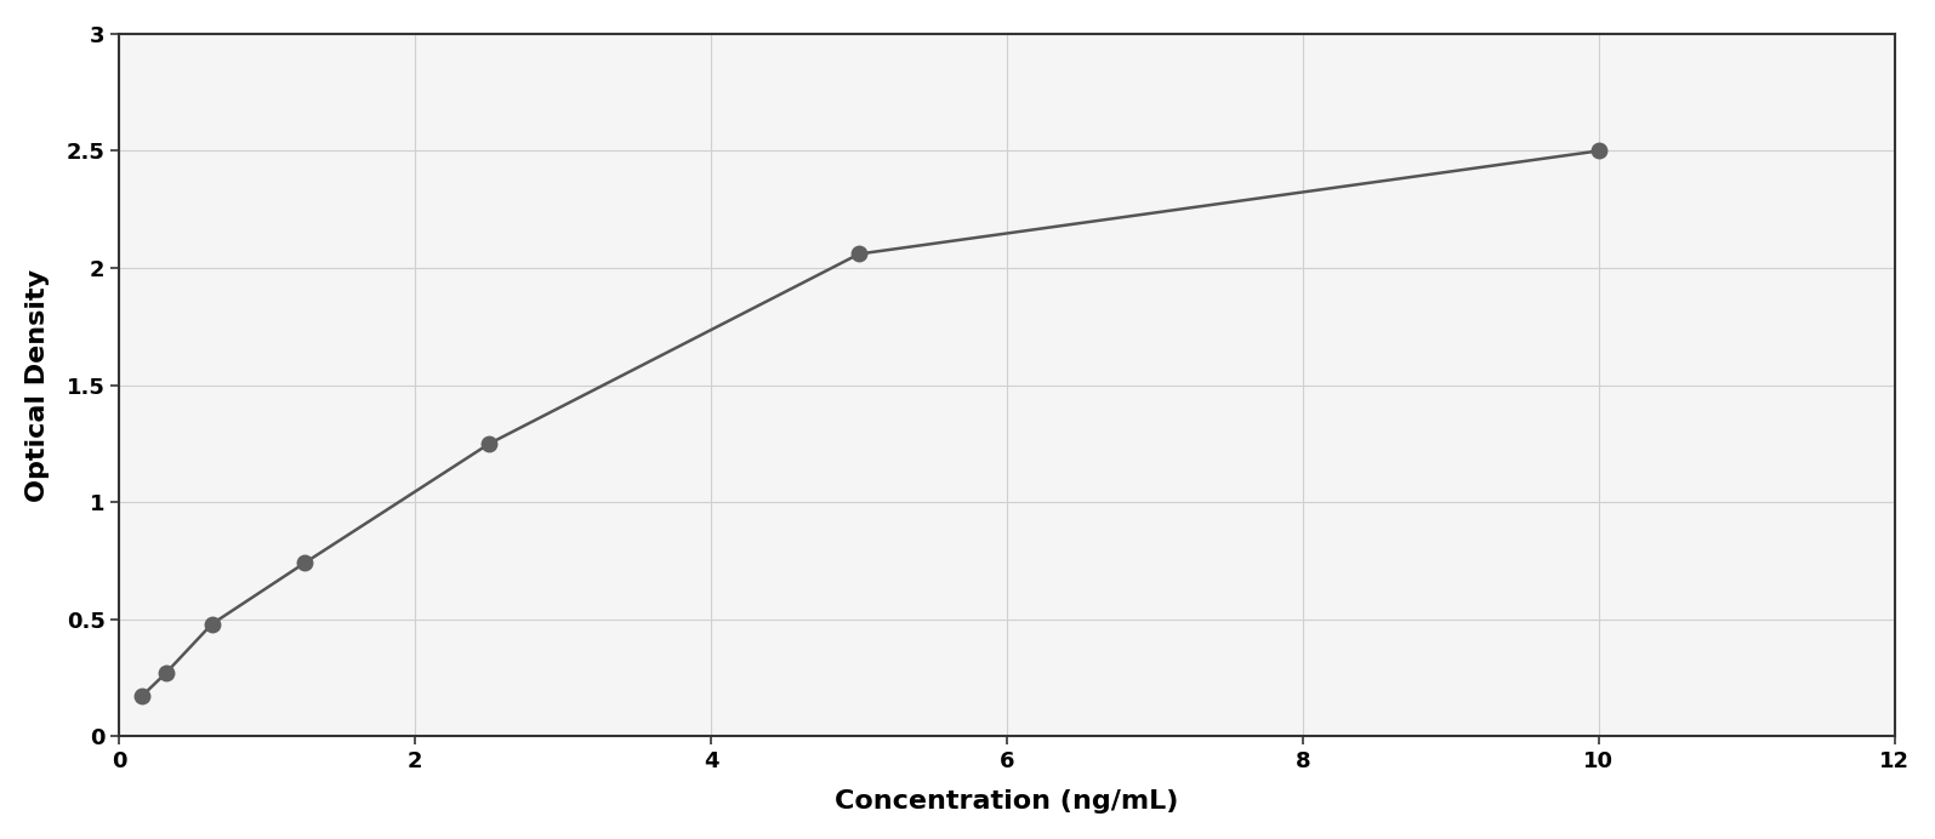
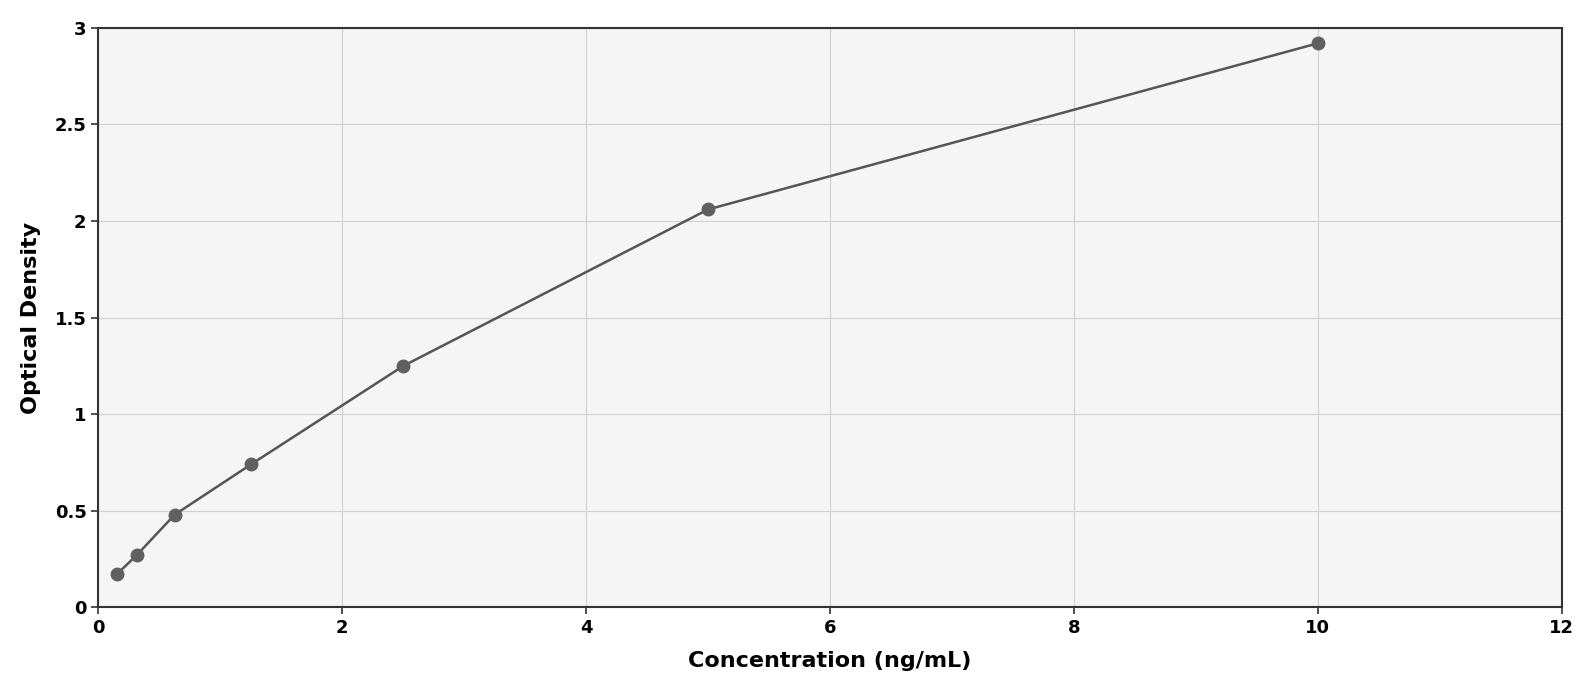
10: 2.50 -> 2.92
